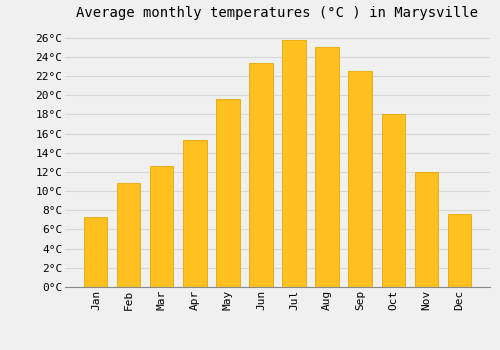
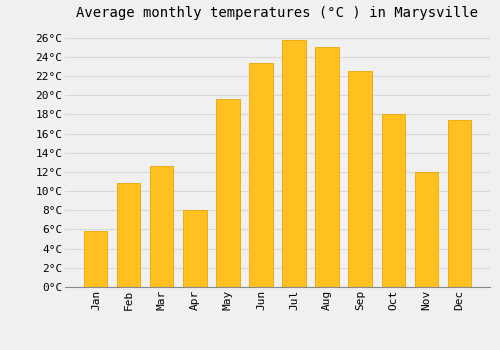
Jan: 7.3°C -> 5.8°C
Apr: 15.3°C -> 8.0°C
Dec: 7.6°C -> 17.4°C
